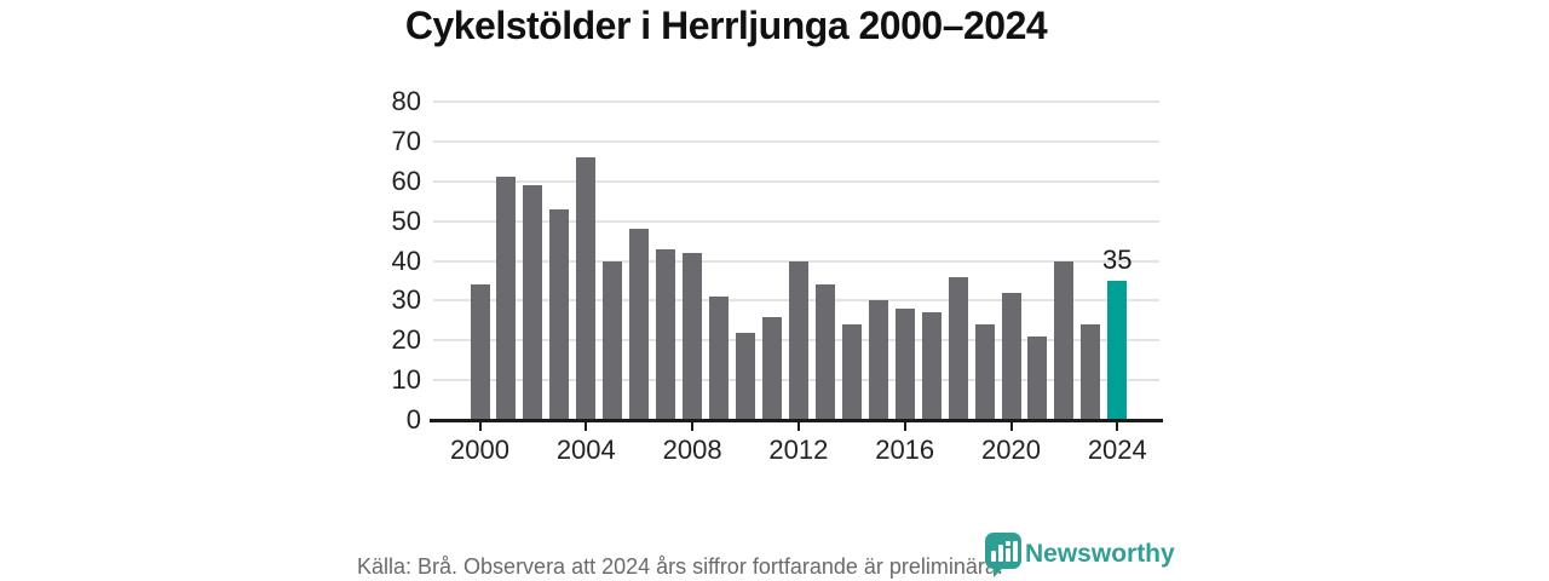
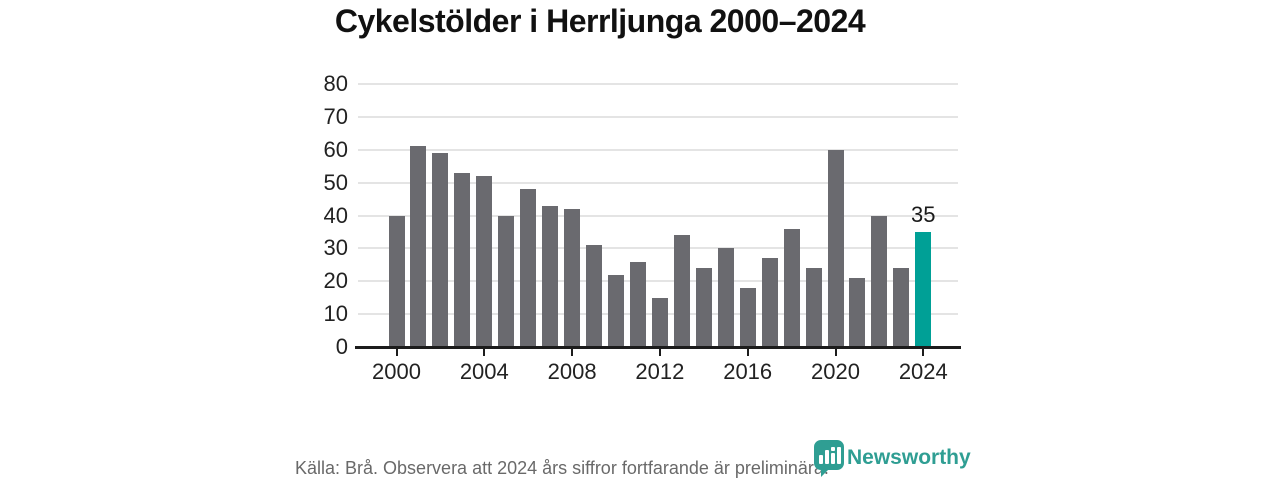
2000: 34 -> 40
2004: 66 -> 52
2012: 40 -> 15
2016: 28 -> 18
2020: 32 -> 60
